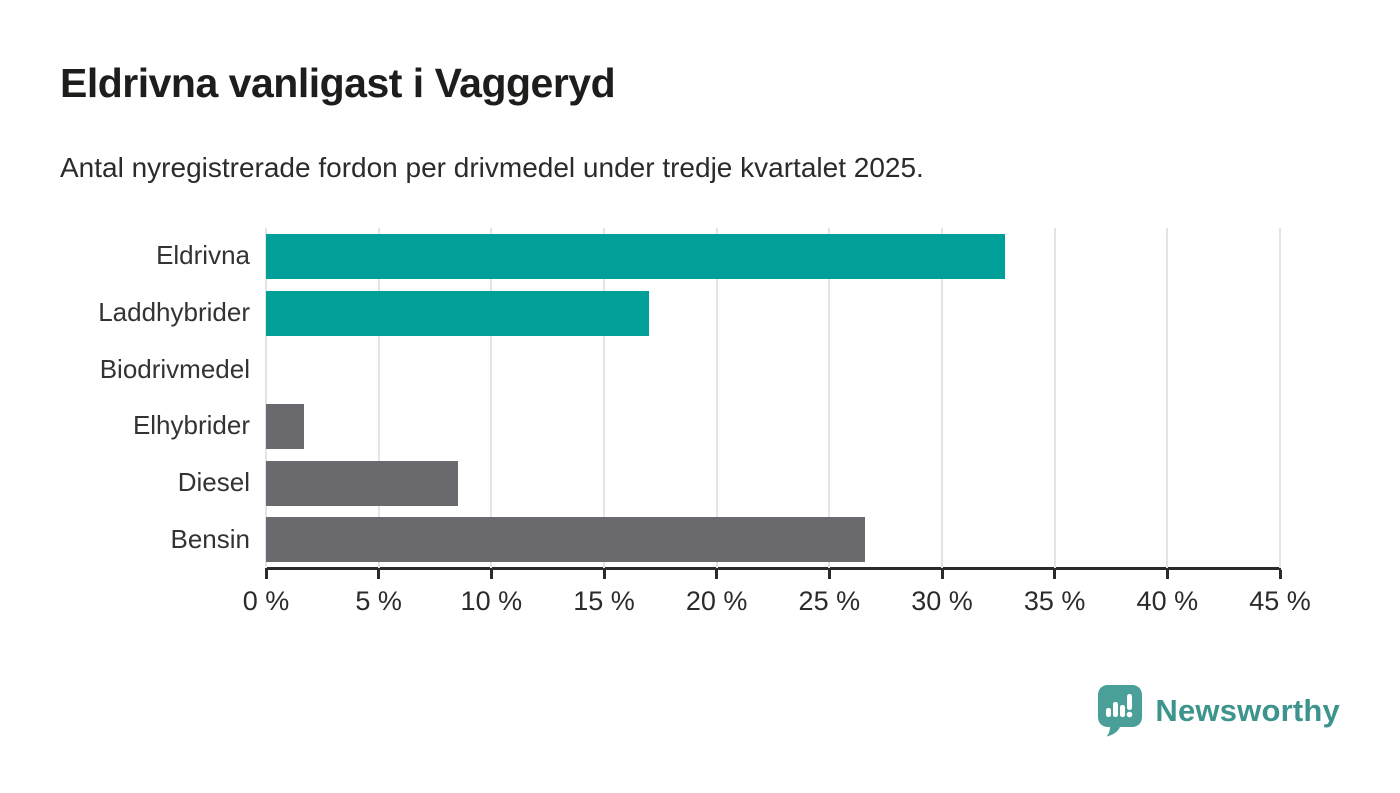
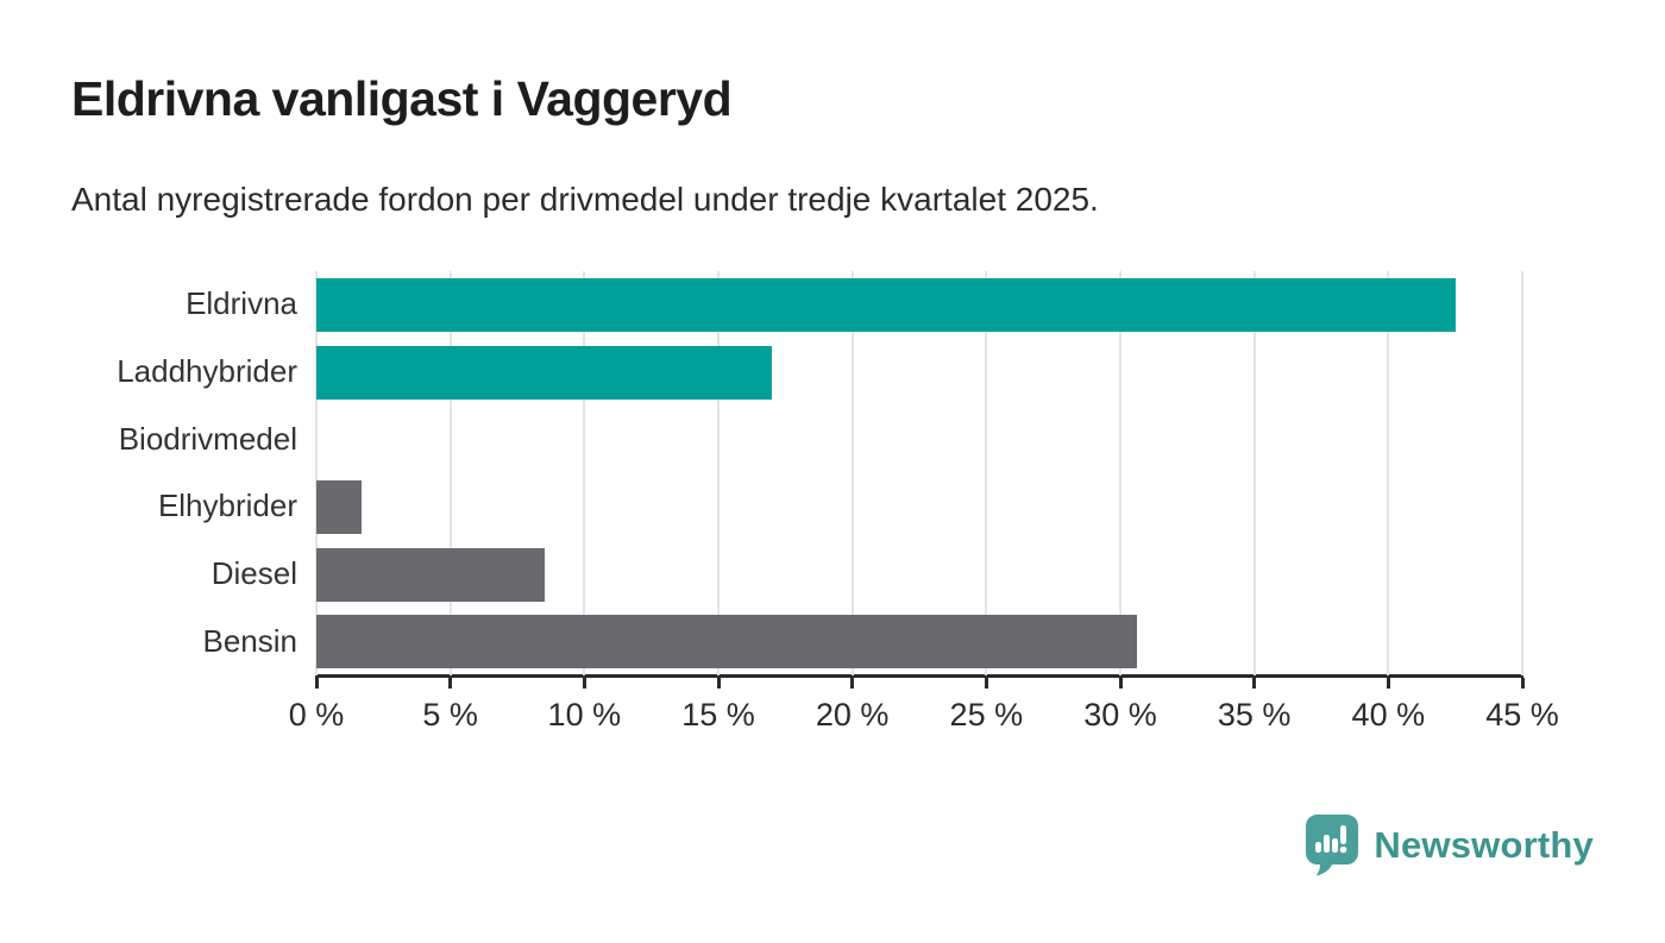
Eldrivna: 32.8% -> 42.5%
Bensin: 26.6% -> 30.6%
